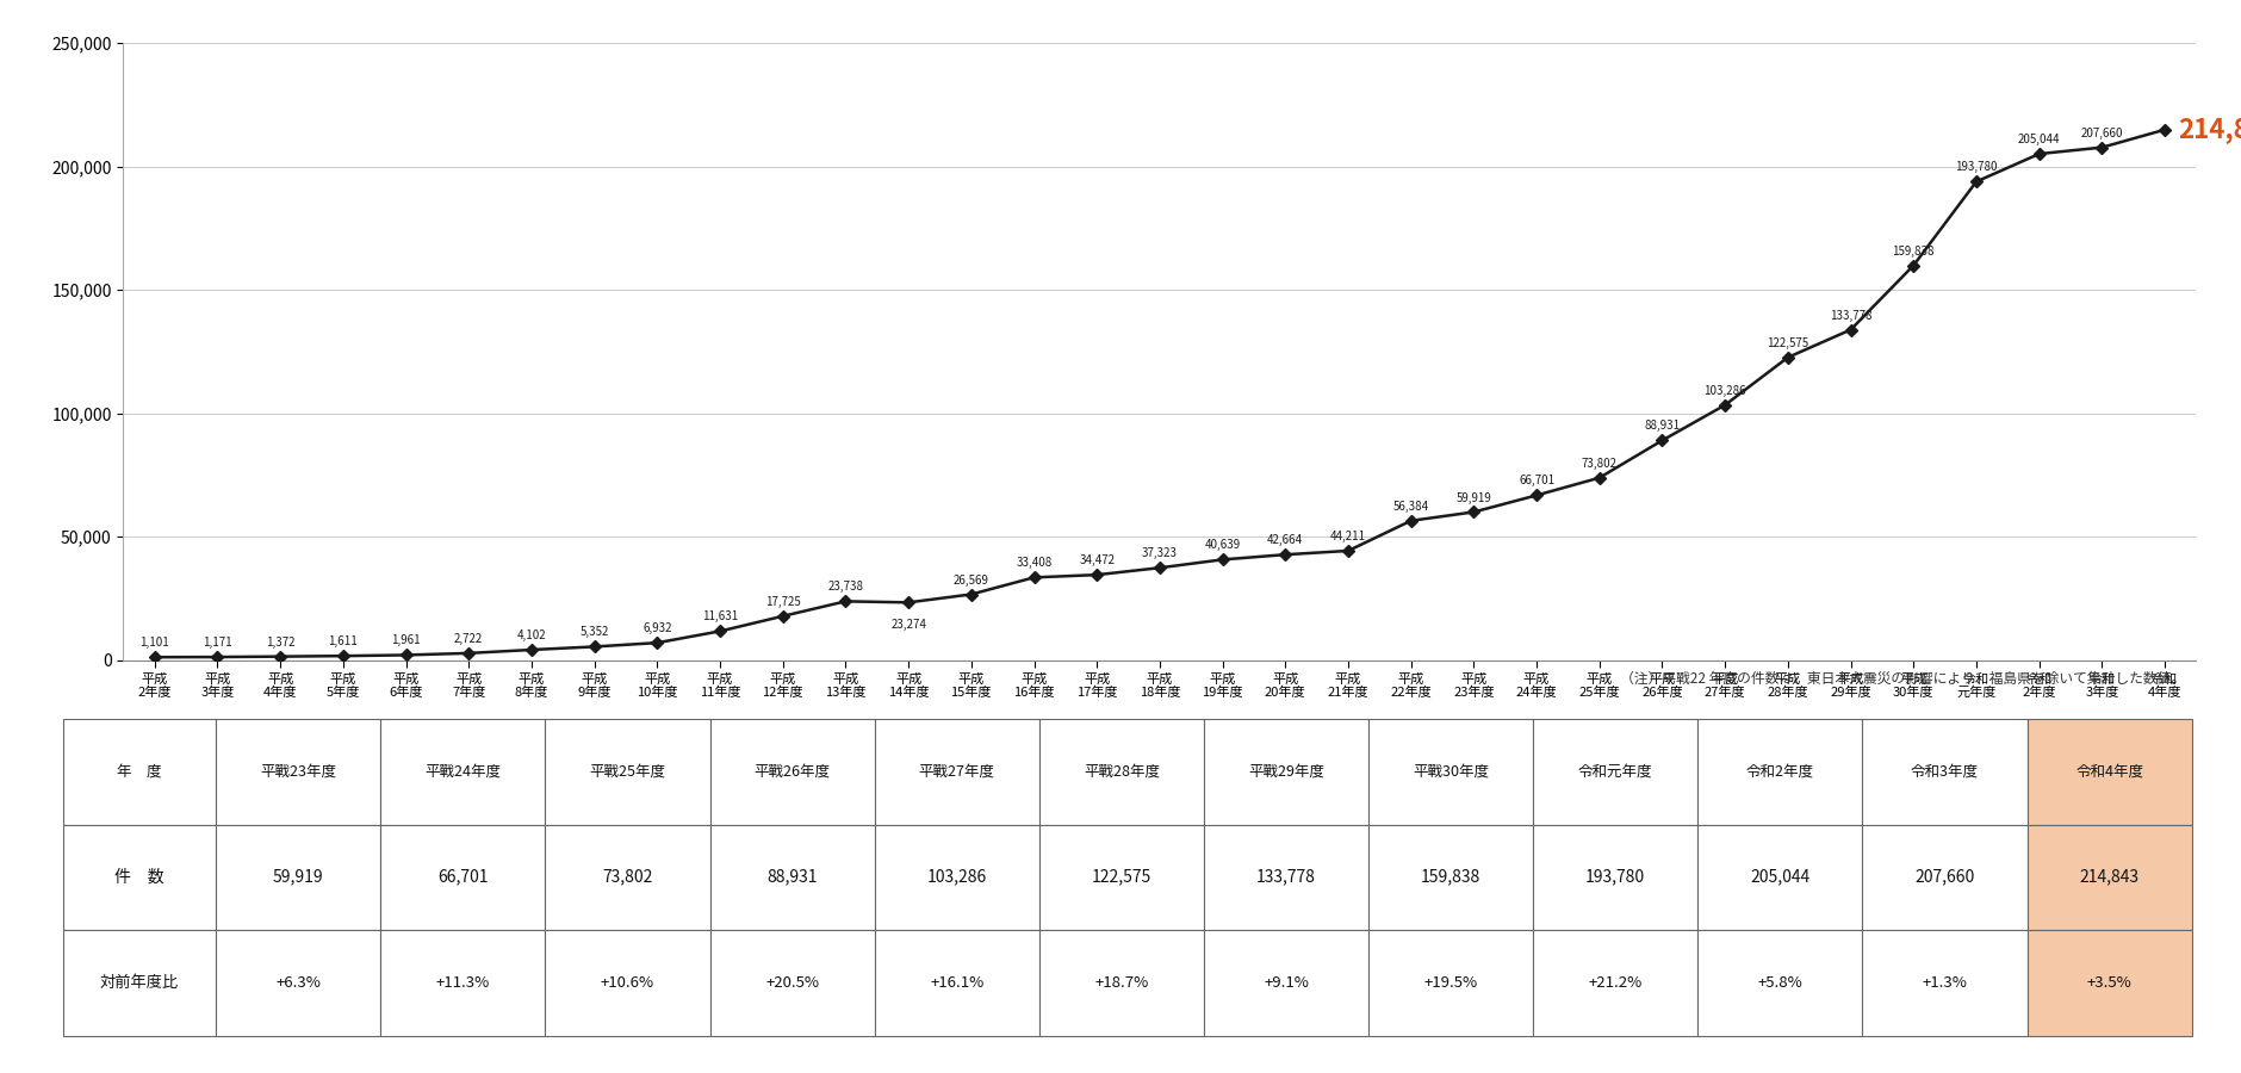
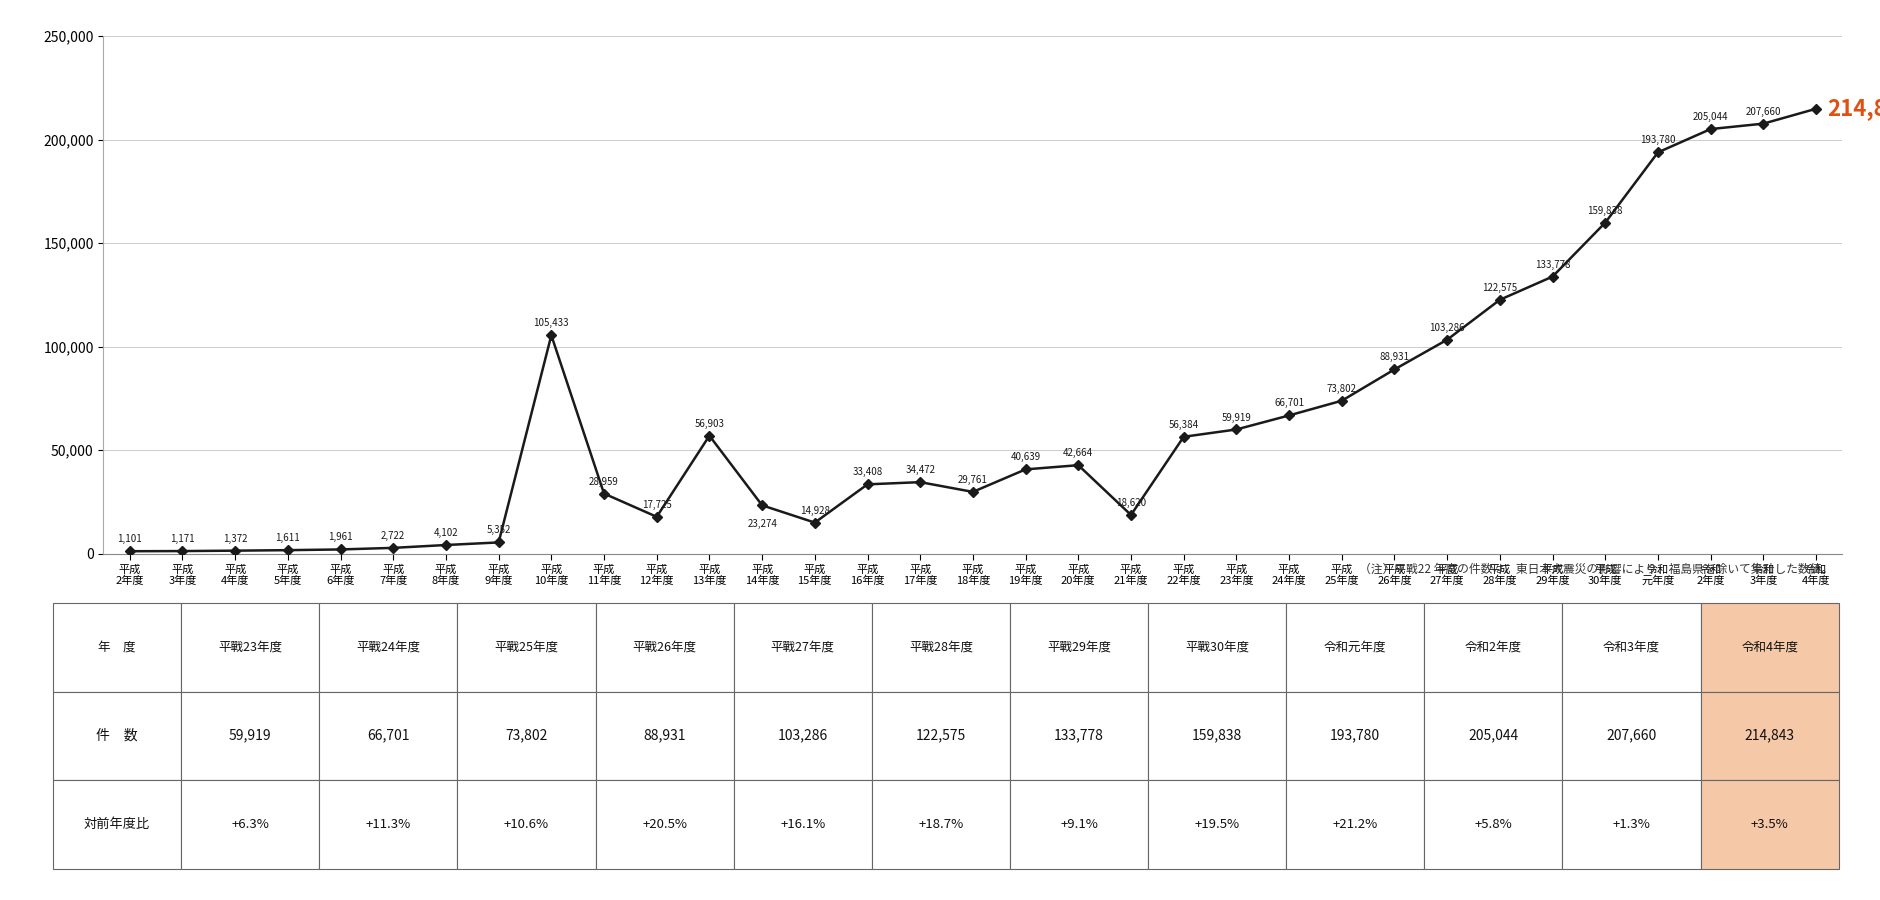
平成 10年度: 6,932 -> 105,433
平成 11年度: 11,631 -> 28,959
平成 13年度: 23,738 -> 56,903
平成 15年度: 26,569 -> 14,928
平成 18年度: 37,323 -> 29,761
平成 21年度: 44,211 -> 18,620
